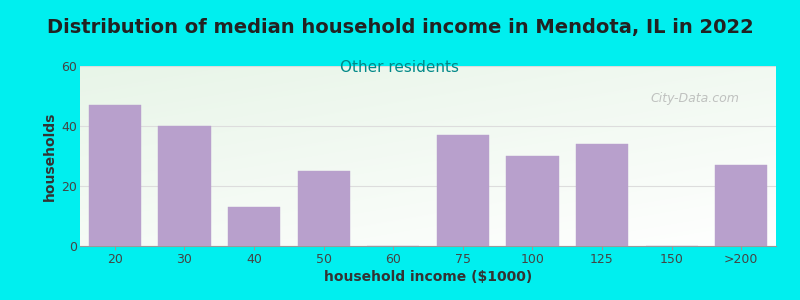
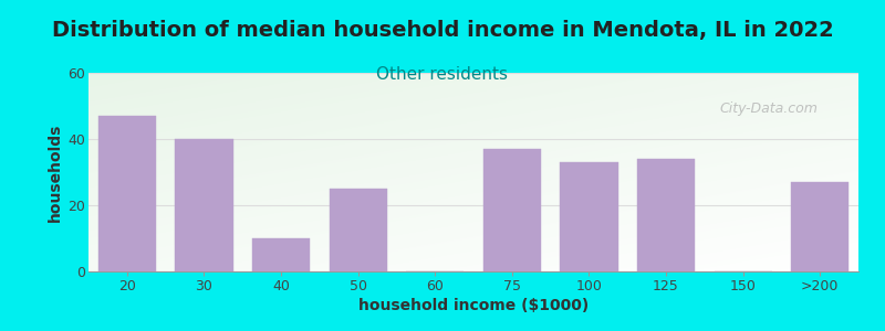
40: 13 -> 10
100: 30 -> 33
